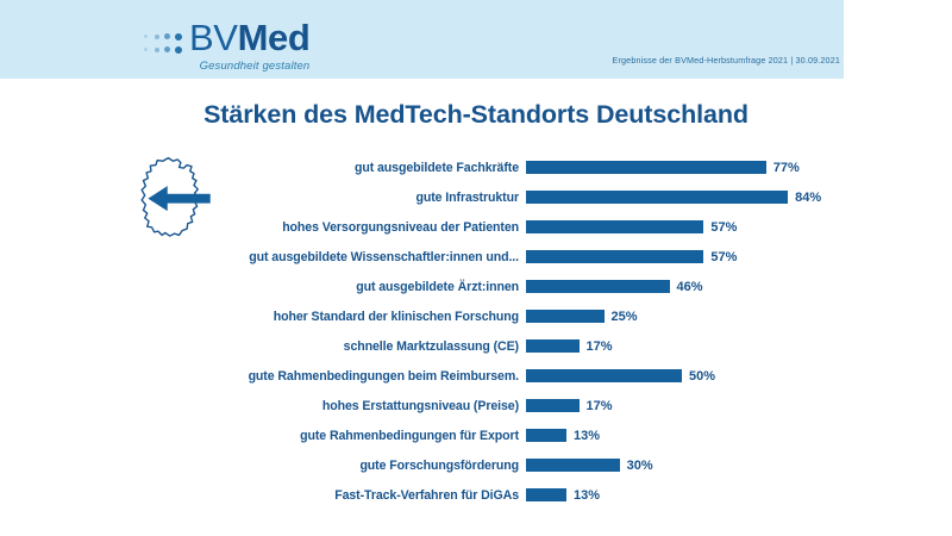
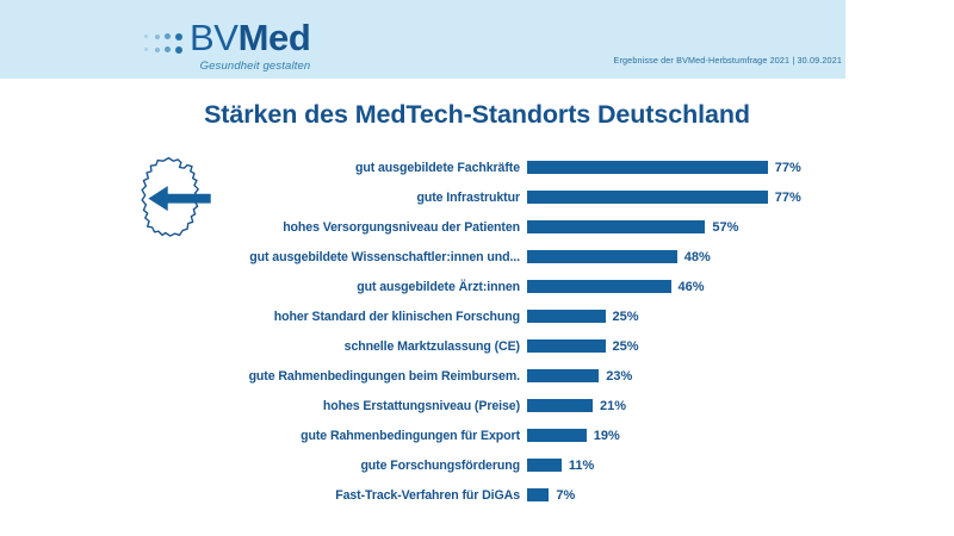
gute Infrastruktur: 84% -> 77%
gut ausgebildete Wissenschaftler:innen und...: 57% -> 48%
schnelle Marktzulassung (CE): 17% -> 25%
gute Rahmenbedingungen beim Reimbursem.: 50% -> 23%
hohes Erstattungsniveau (Preise): 17% -> 21%
gute Rahmenbedingungen für Export: 13% -> 19%
gute Forschungsförderung: 30% -> 11%
Fast-Track-Verfahren für DiGAs: 13% -> 7%
